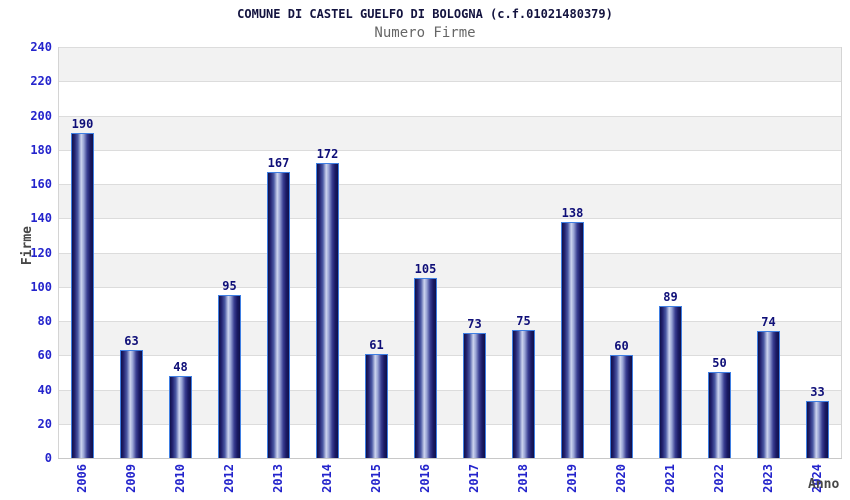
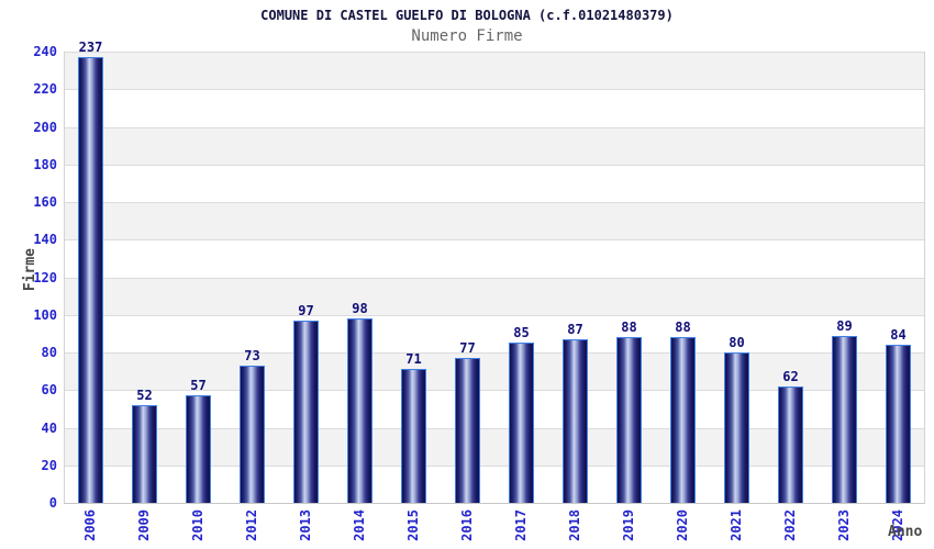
2006: 190 -> 237
2009: 63 -> 52
2010: 48 -> 57
2012: 95 -> 73
2013: 167 -> 97
2014: 172 -> 98
2015: 61 -> 71
2016: 105 -> 77
2017: 73 -> 85
2018: 75 -> 87
2019: 138 -> 88
2020: 60 -> 88
2021: 89 -> 80
2022: 50 -> 62
2023: 74 -> 89
2024: 33 -> 84
